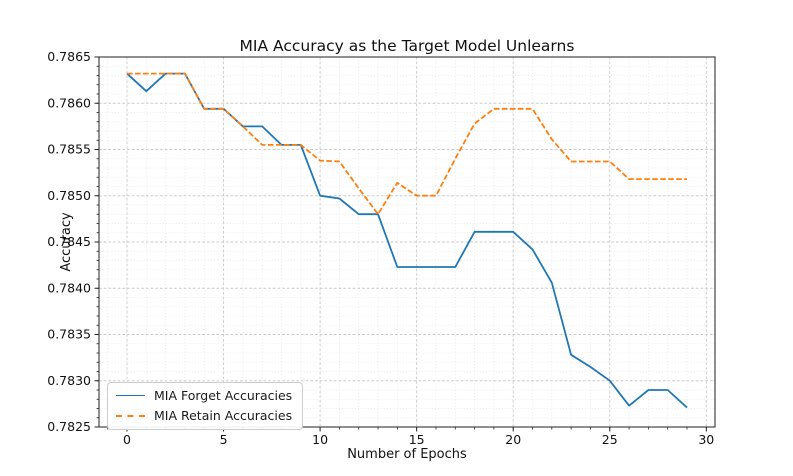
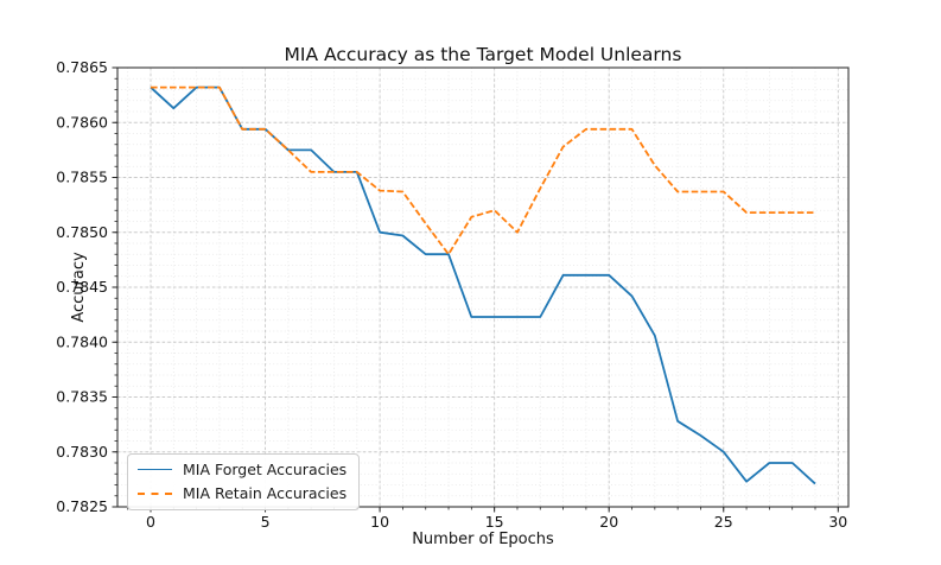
MIA Retain Accuracies/15: 0.7850 -> 0.7852
